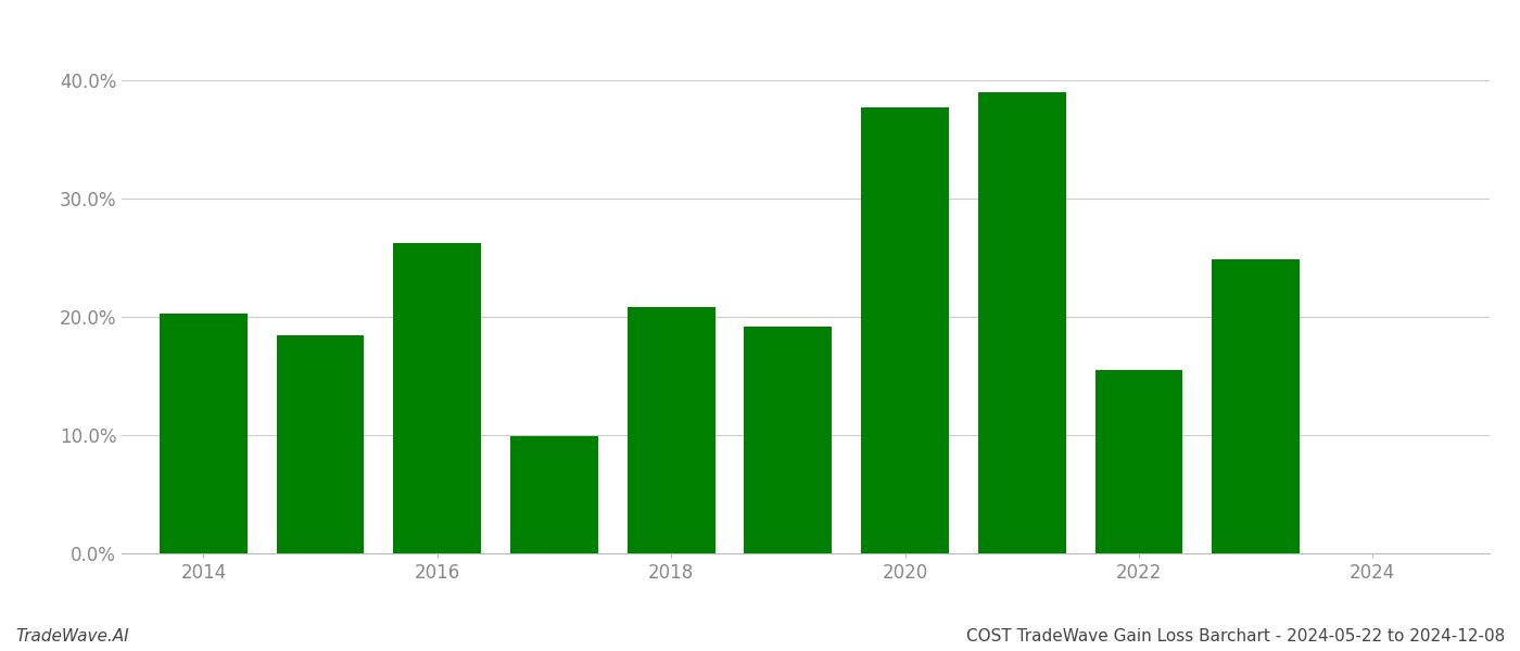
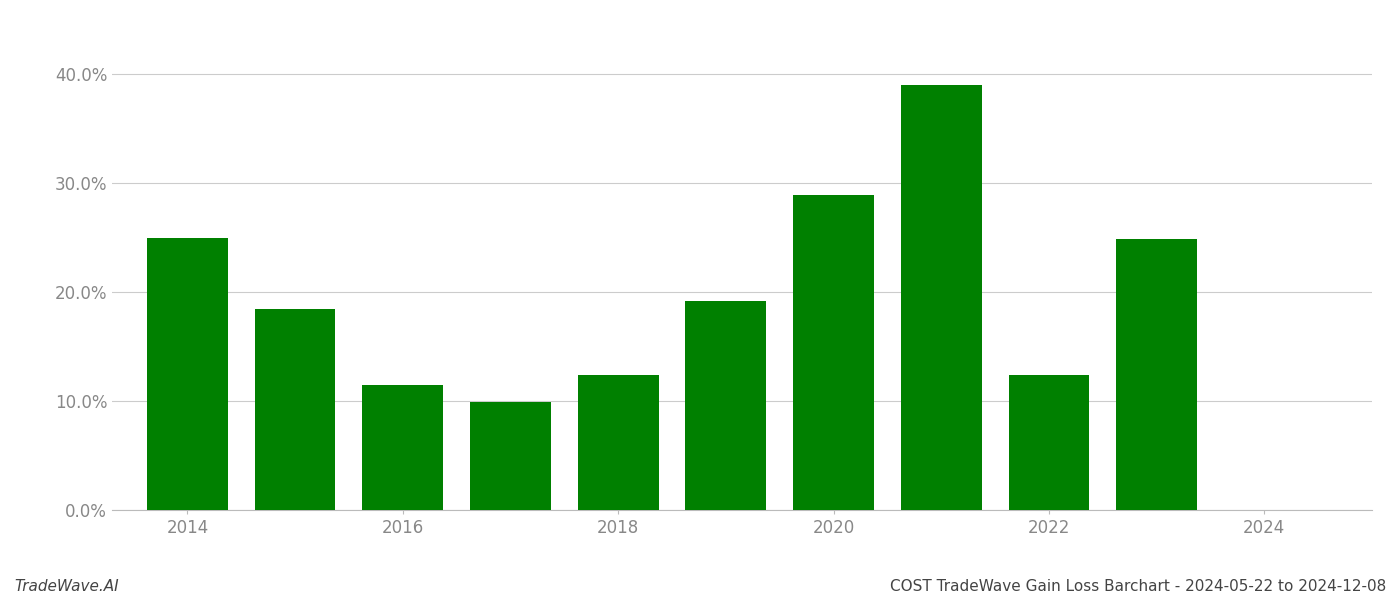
2014: 20.3% -> 24.9%
2016: 26.2% -> 11.5%
2018: 20.8% -> 12.4%
2020: 37.7% -> 28.9%
2022: 15.5% -> 12.4%
